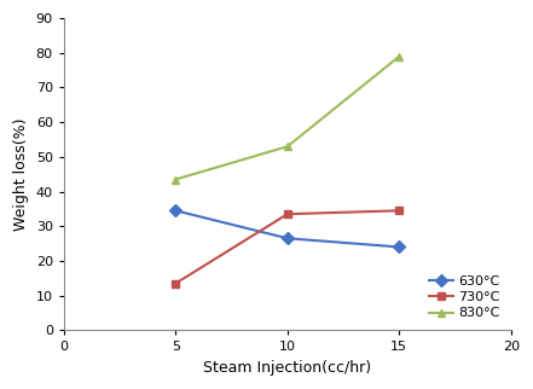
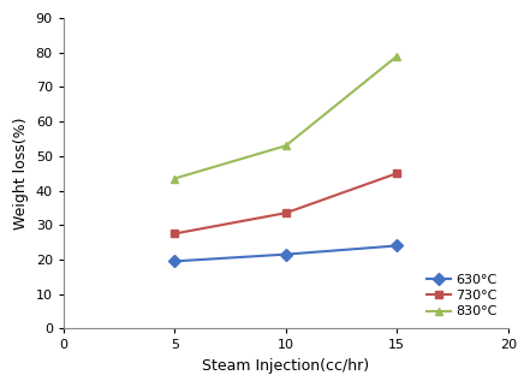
630°C/5: 34.5 -> 19.5
730°C/5: 13.5 -> 27.5
630°C/10: 26.5 -> 21.5
730°C/15: 34.5 -> 45.0
